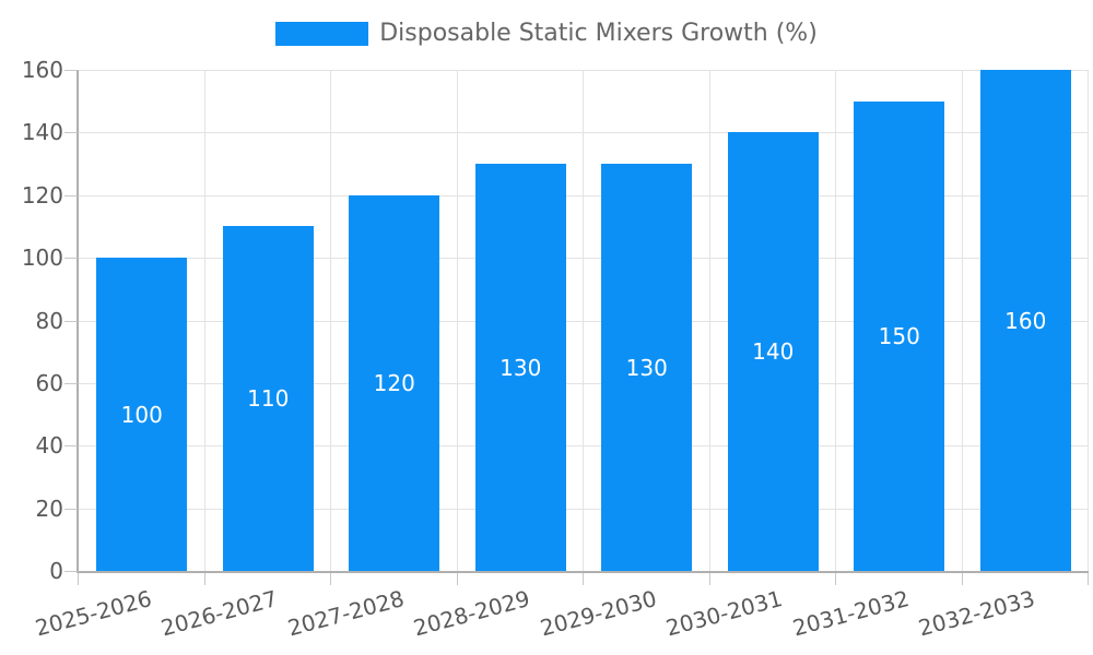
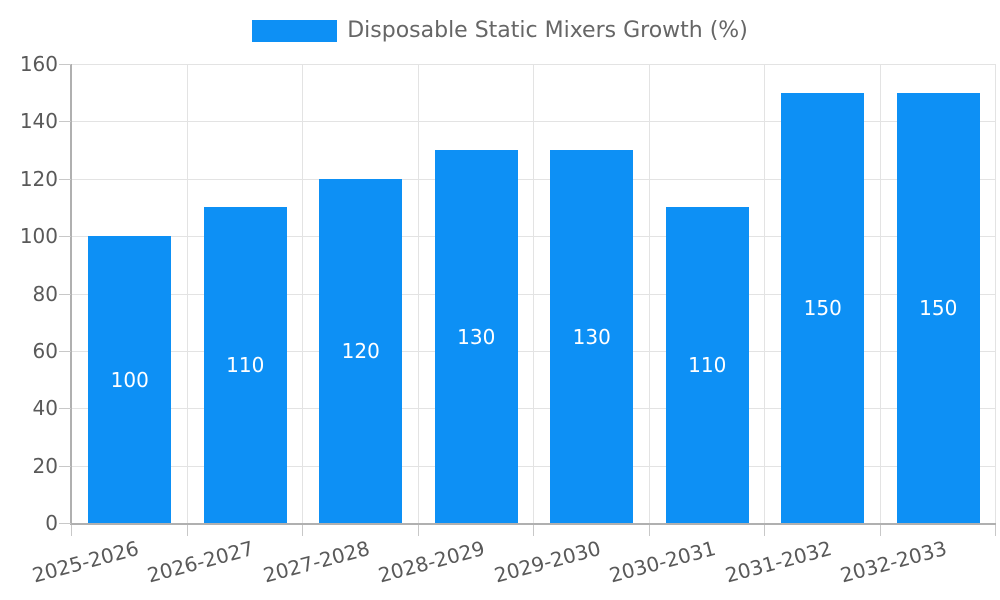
2030-2031: 140 -> 110
2032-2033: 160 -> 150
